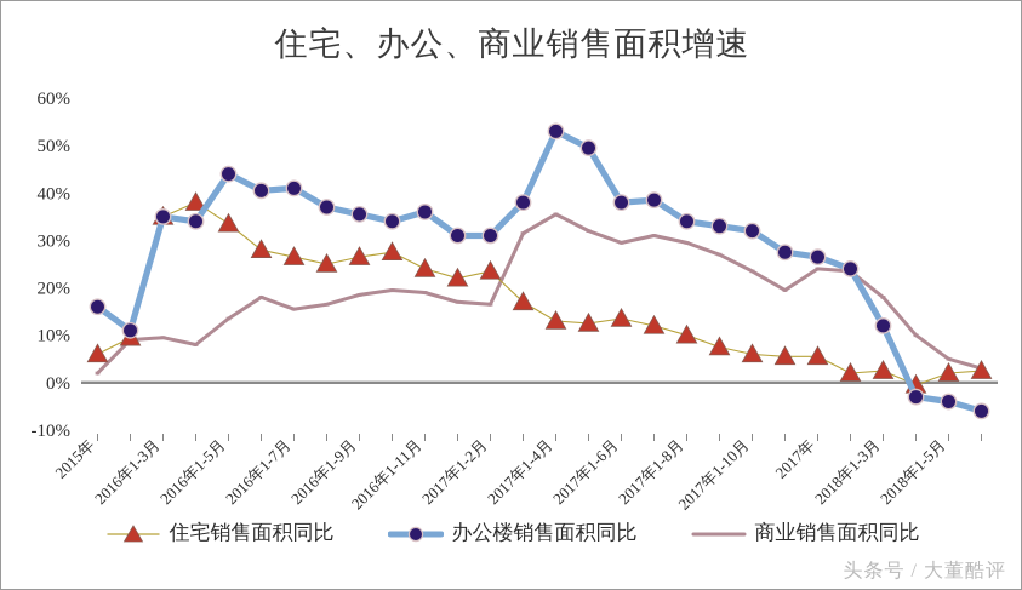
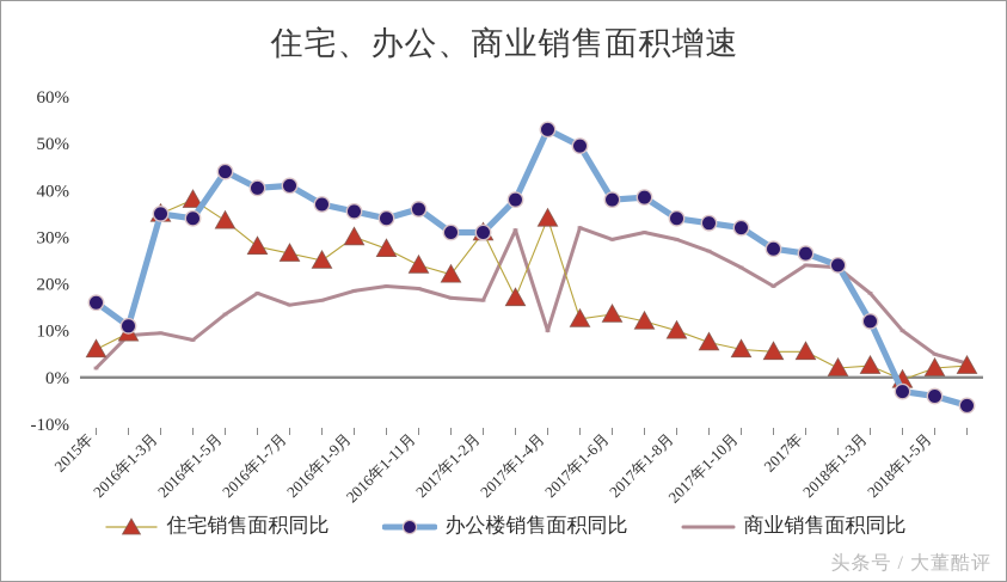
住宅销售面积同比/2016年1-9月: 26% -> 30%
住宅销售面积同比/2017年1-2月: 24% -> 31%
住宅销售面积同比/2017年1-4月: 13% -> 34%
商业销售面积同比/2017年1-4月: 36% -> 10%
